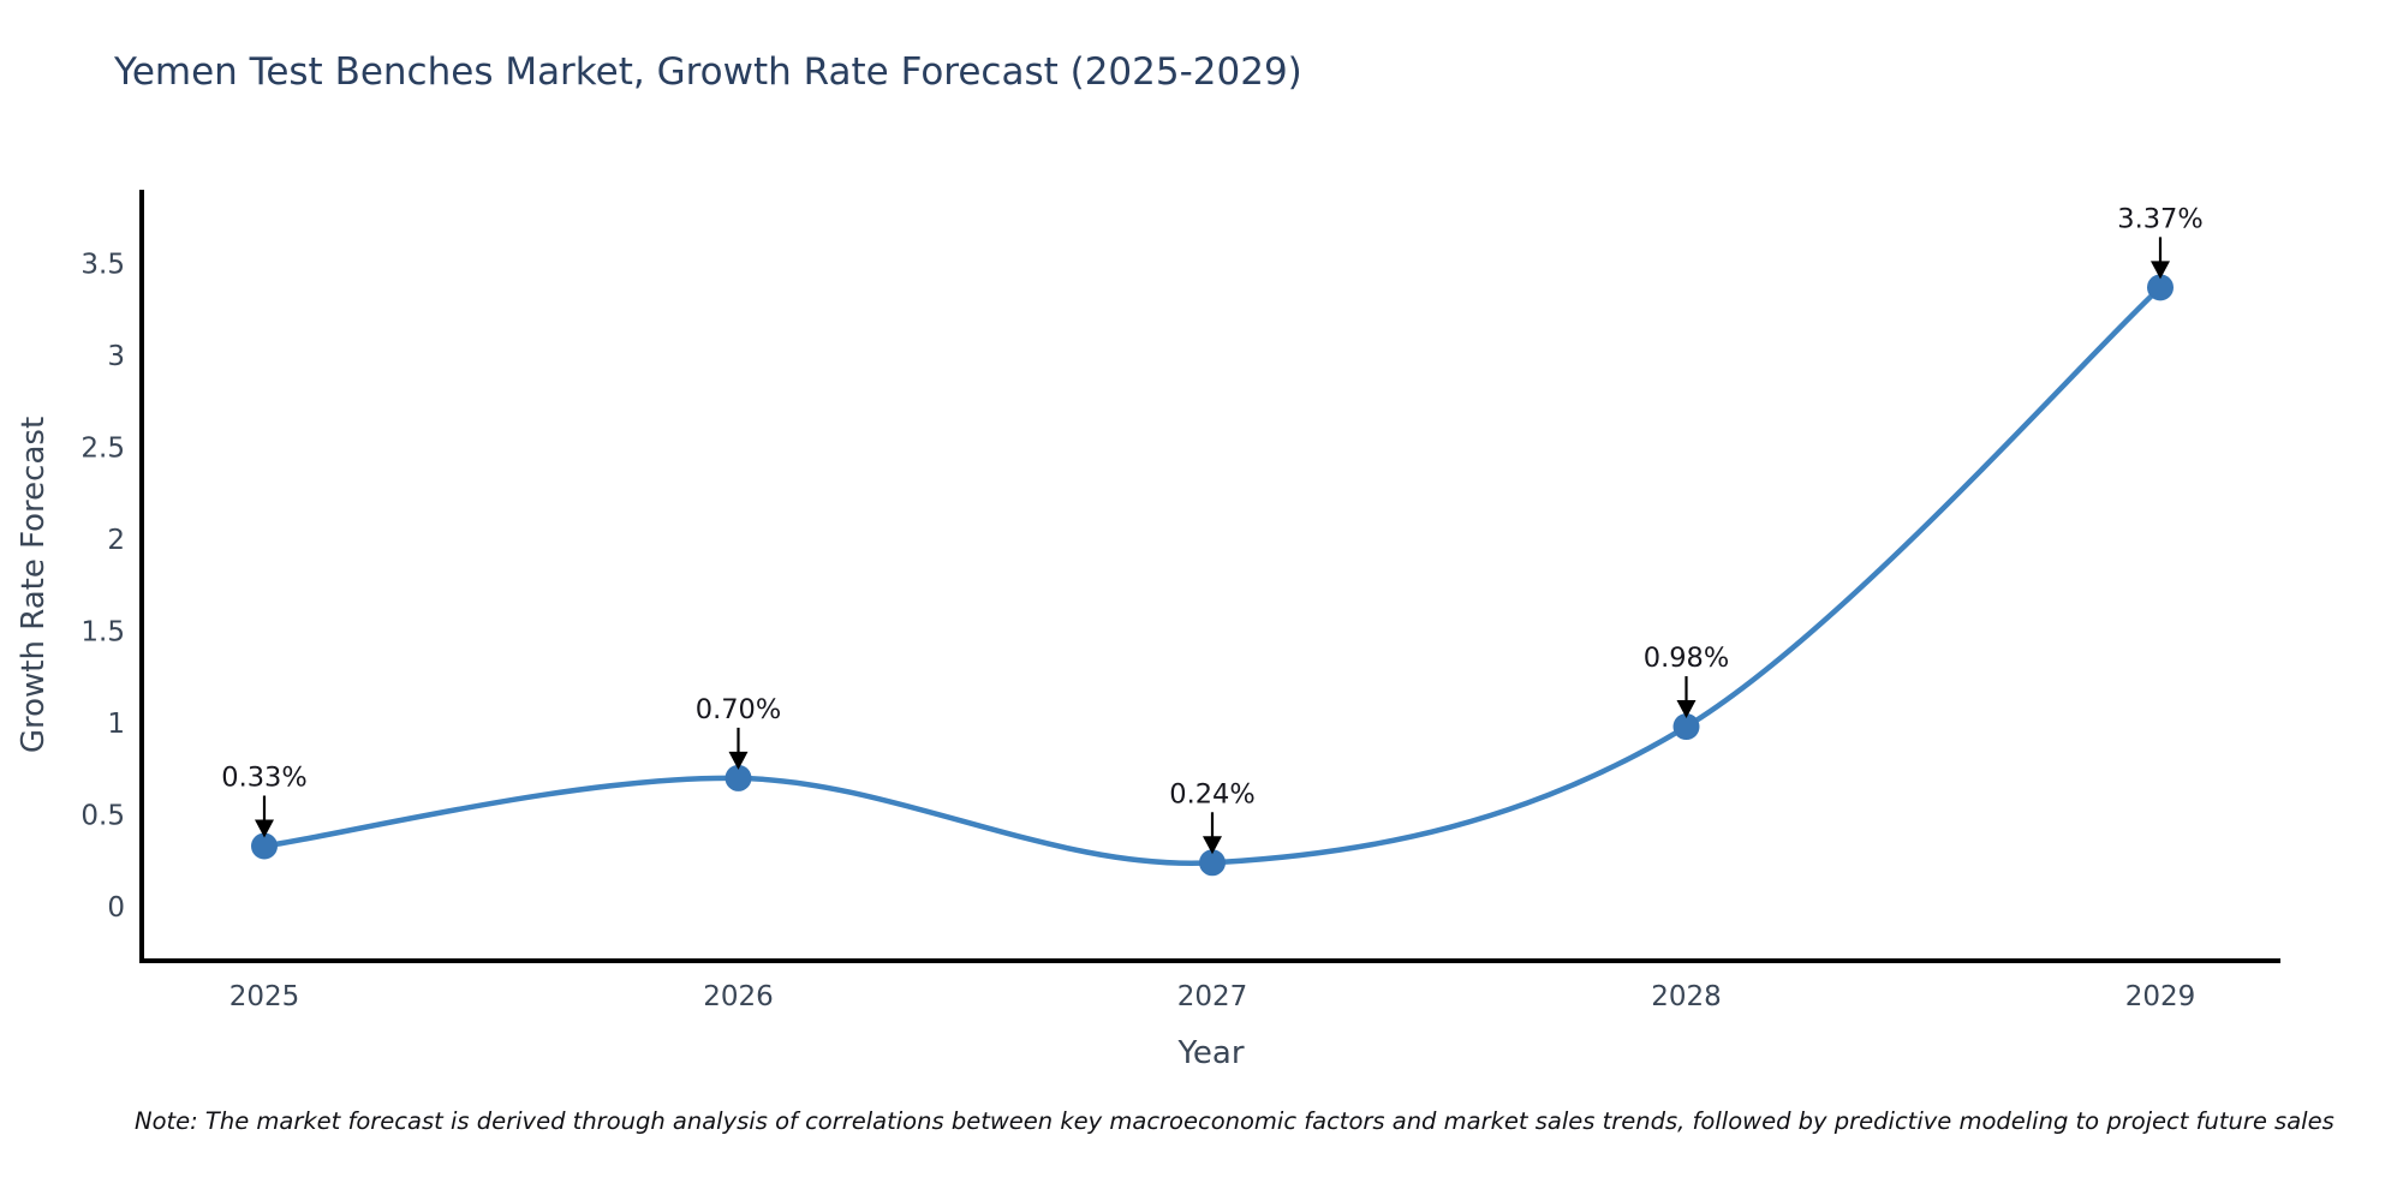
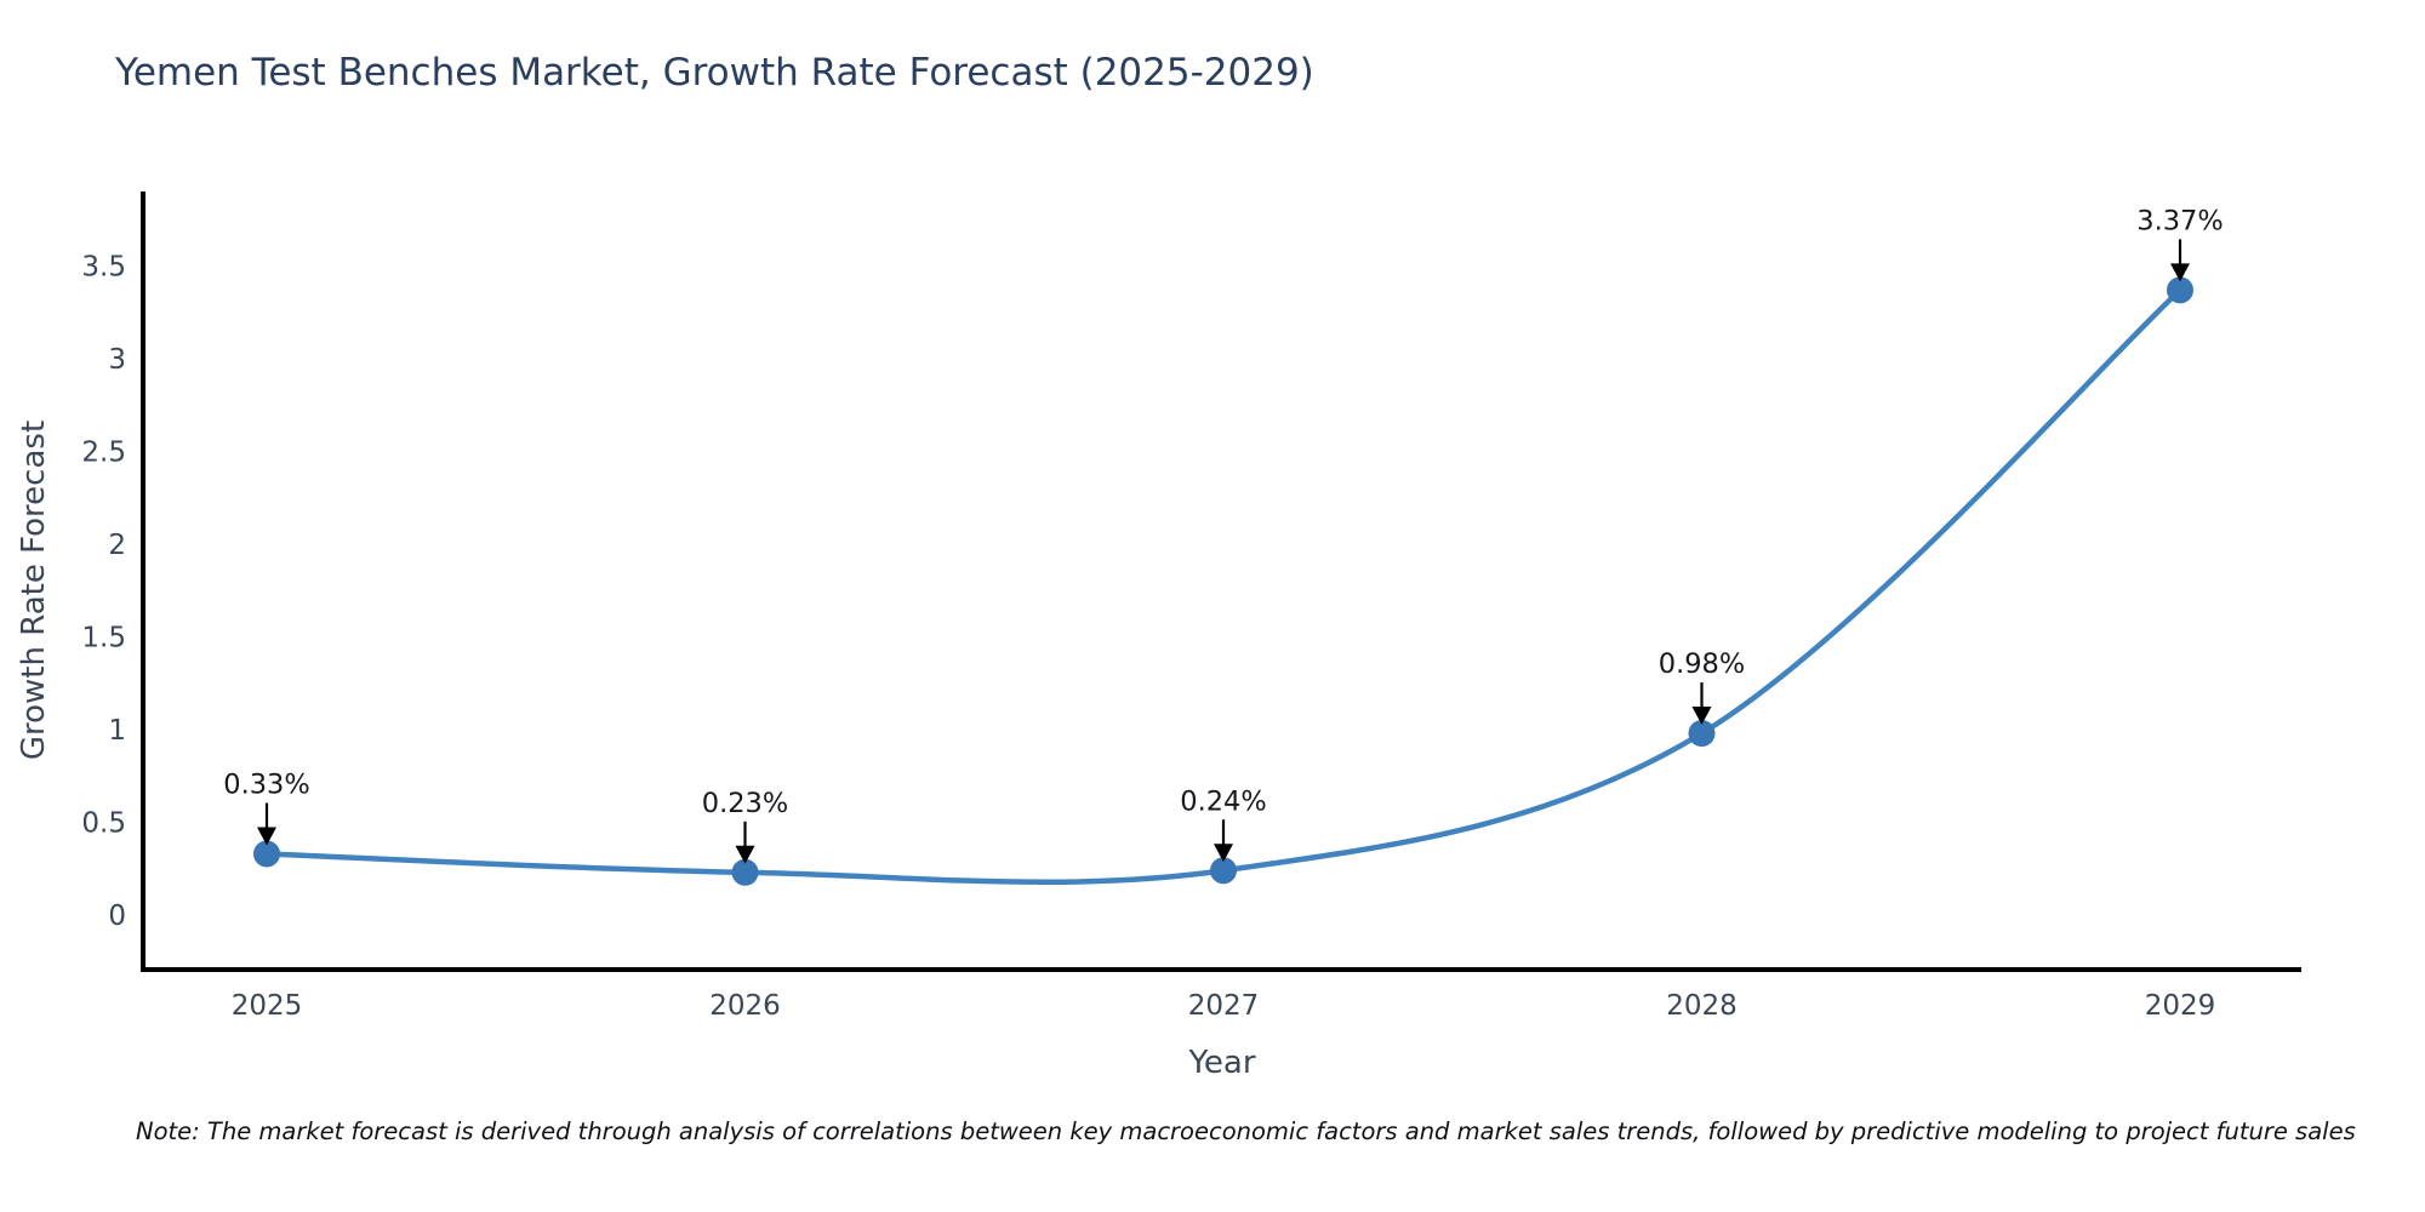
2026: 0.70% -> 0.23%
